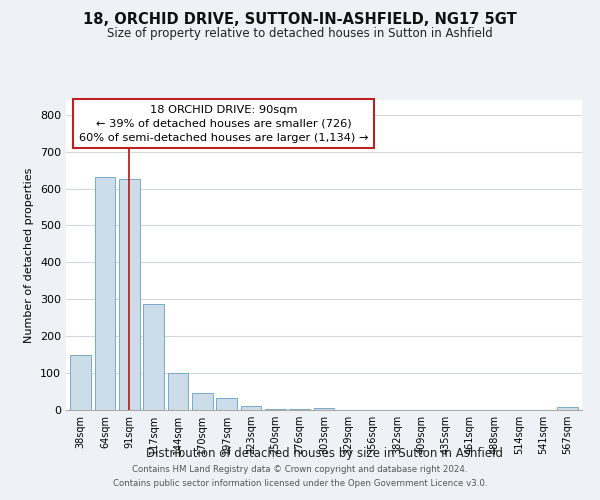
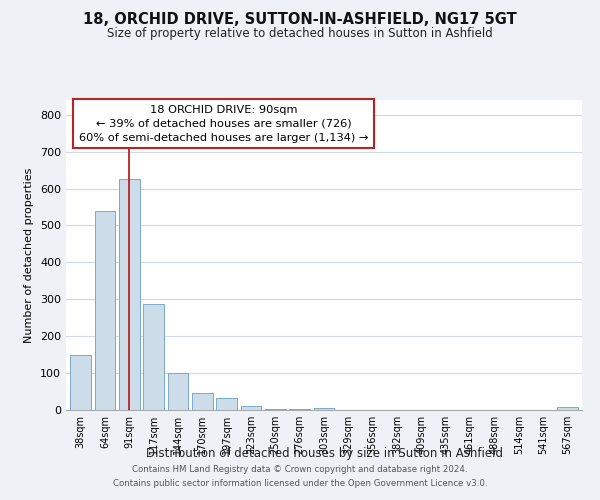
64sqm: 632 -> 540
